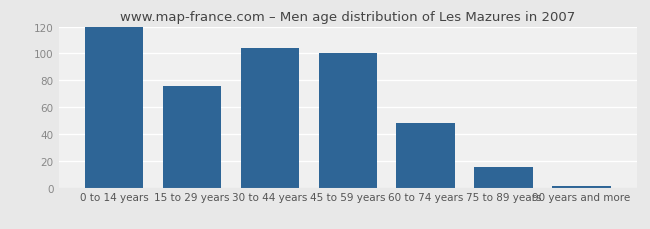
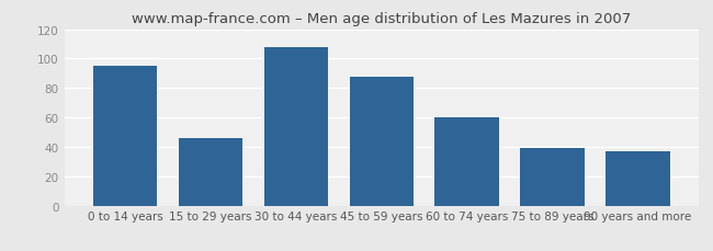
0 to 14 years: 120 -> 95
15 to 29 years: 76 -> 46
30 to 44 years: 104 -> 108
45 to 59 years: 100 -> 88
60 to 74 years: 48 -> 60
75 to 89 years: 15 -> 39
90 years and more: 1 -> 37
